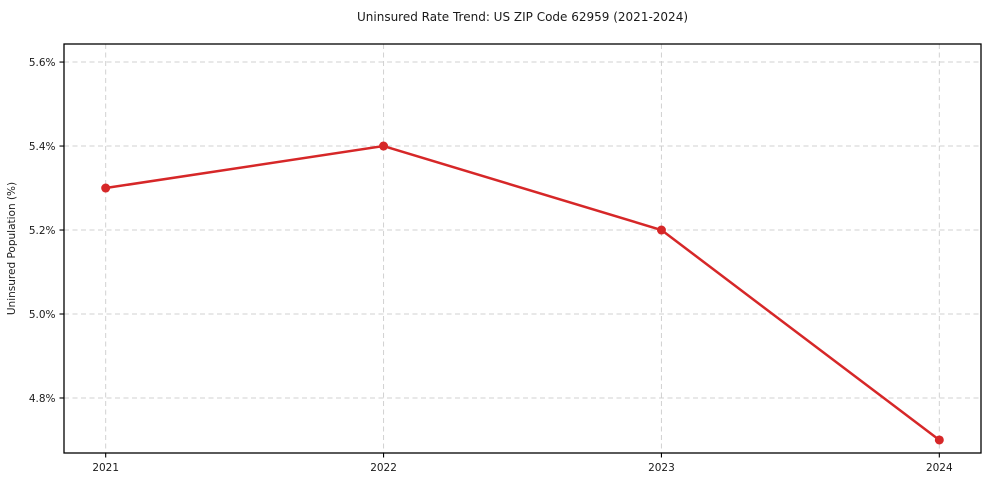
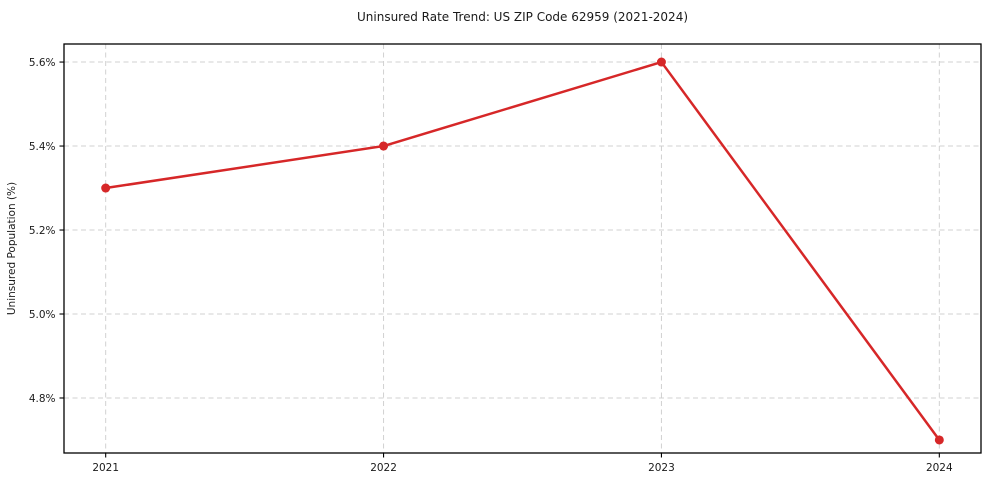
2023: 5.2% -> 5.6%
